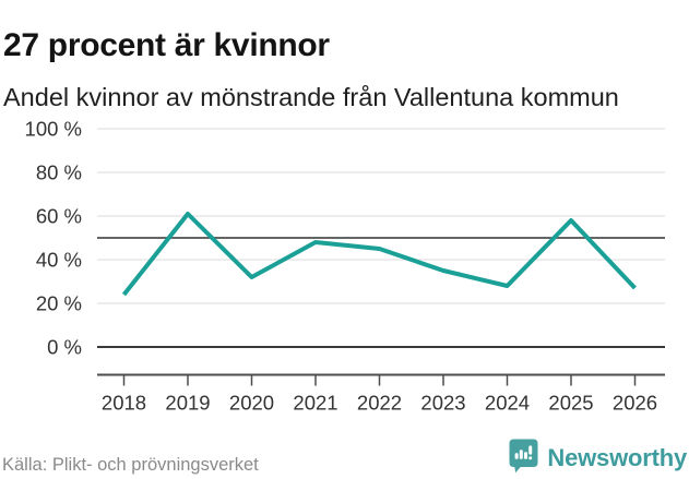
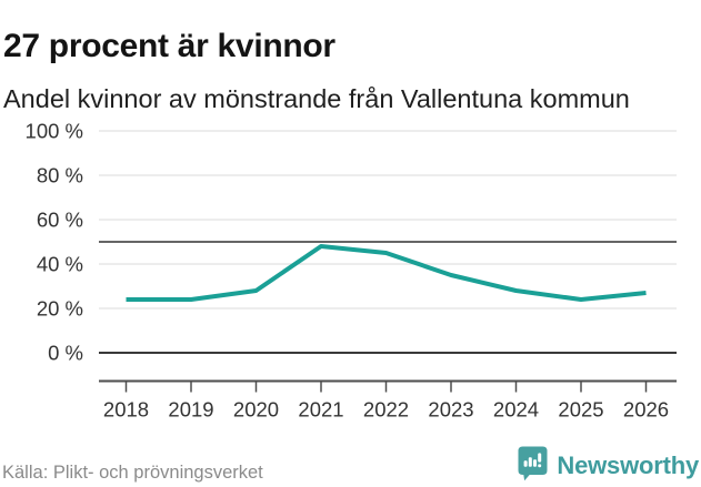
2019: 61% -> 24%
2020: 32% -> 28%
2025: 58% -> 24%
